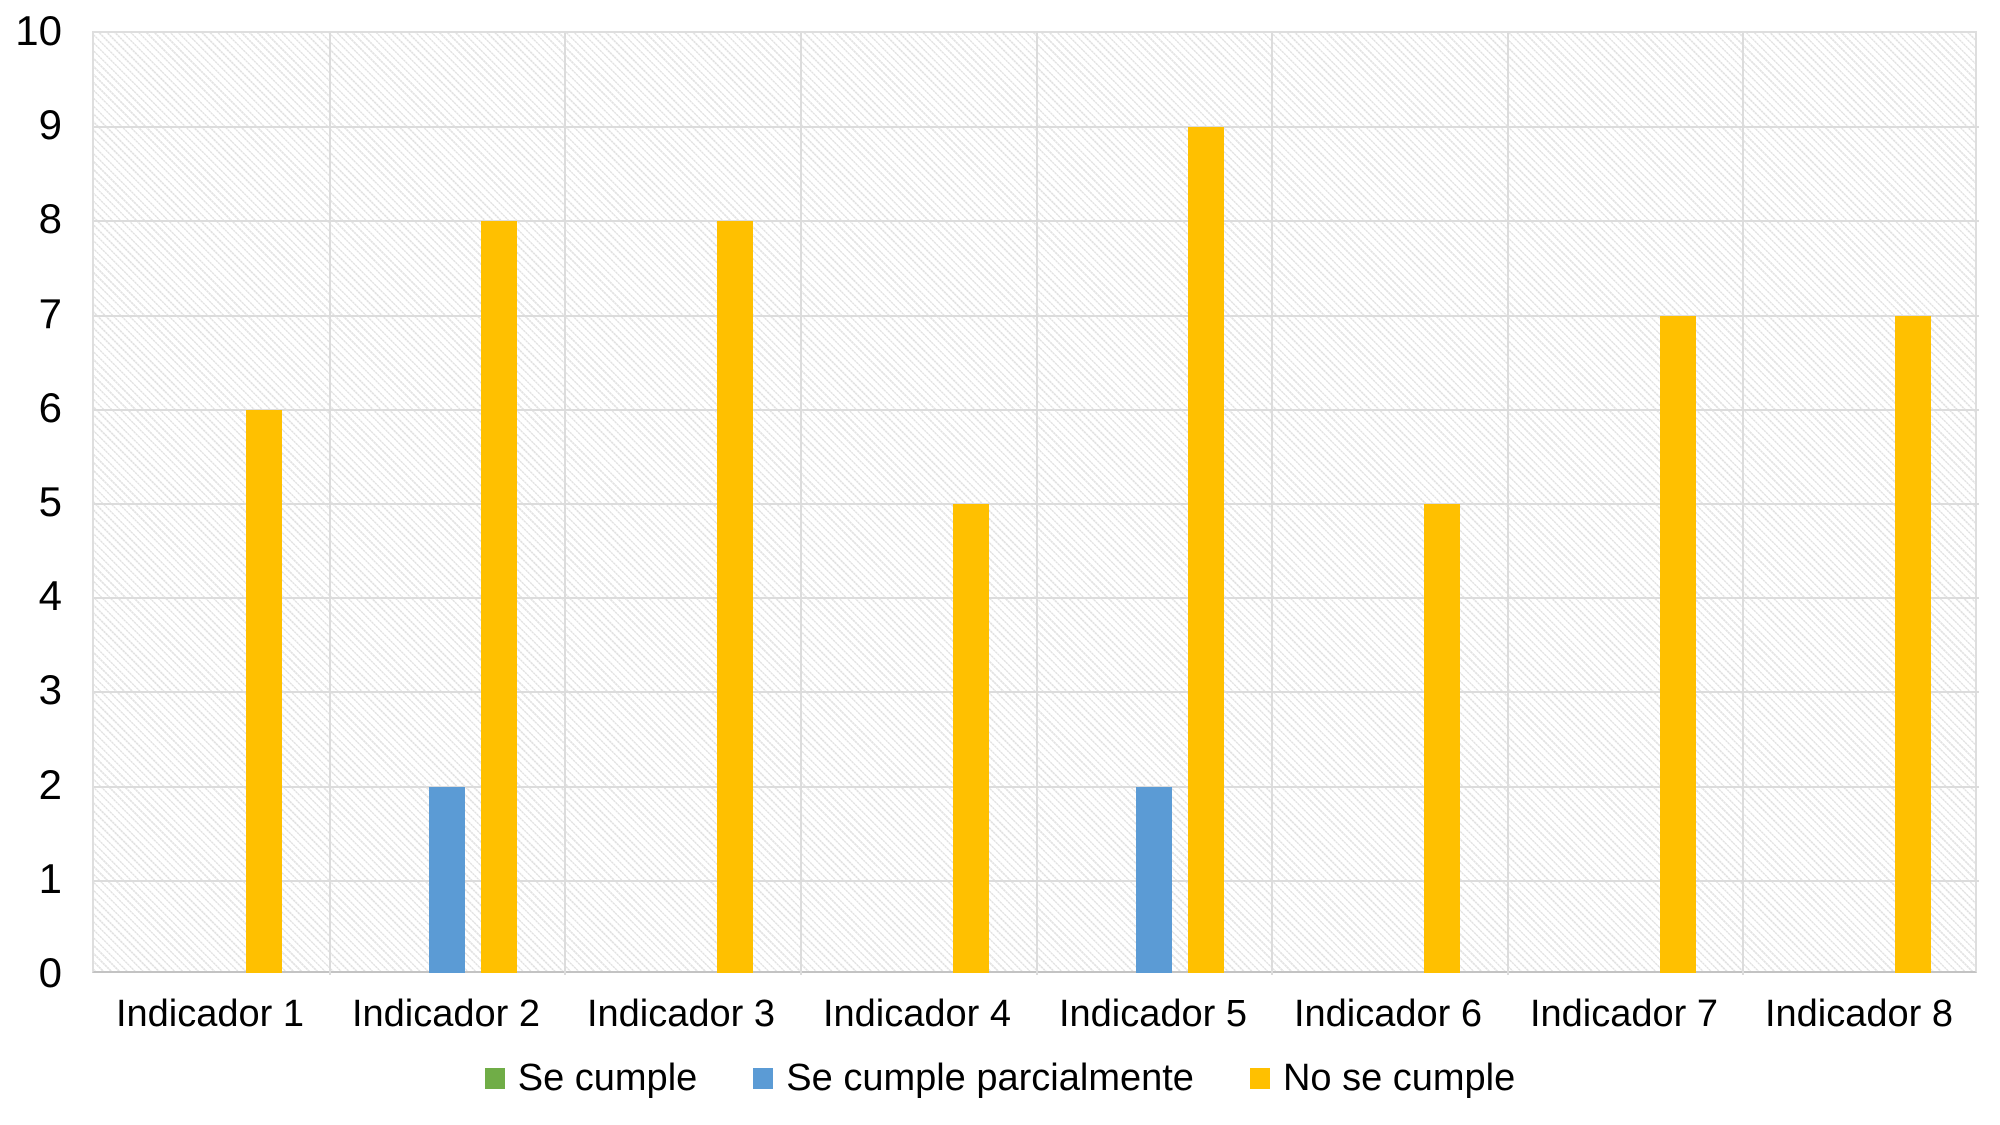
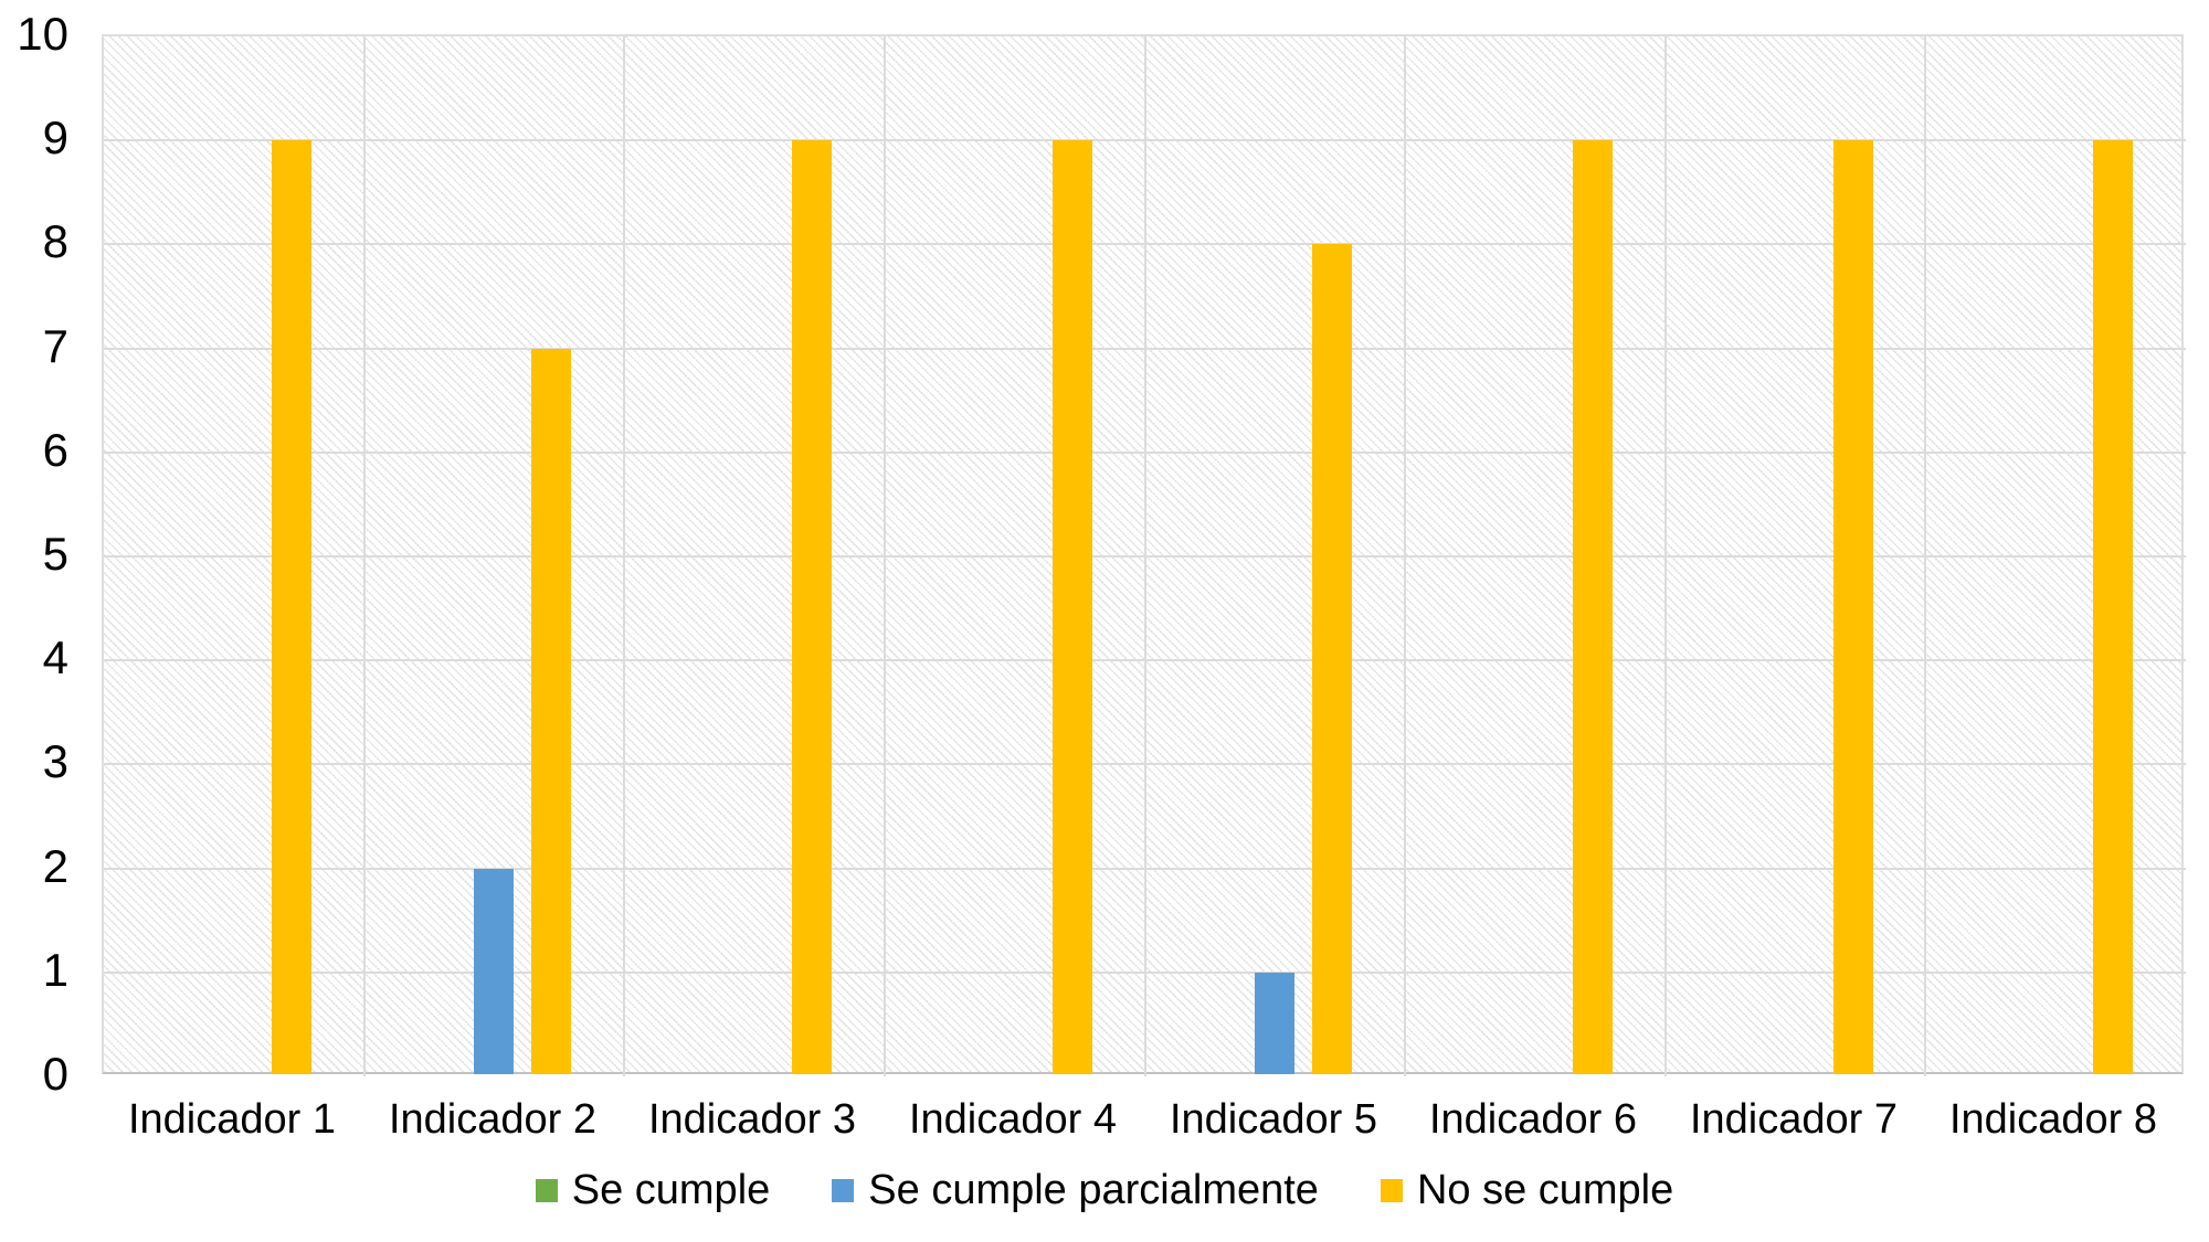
No se cumple/Indicador 1: 6 -> 9
No se cumple/Indicador 2: 8 -> 7
No se cumple/Indicador 3: 8 -> 9
No se cumple/Indicador 4: 5 -> 9
Se cumple parcialmente/Indicador 5: 2 -> 1
No se cumple/Indicador 5: 9 -> 8
No se cumple/Indicador 6: 5 -> 9
No se cumple/Indicador 7: 7 -> 9
No se cumple/Indicador 8: 7 -> 9
